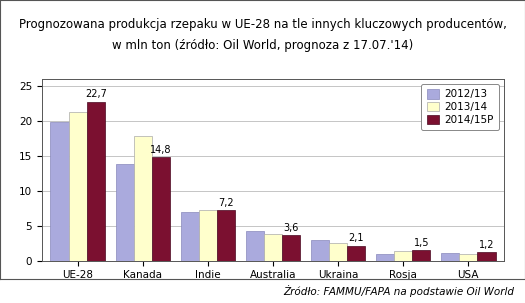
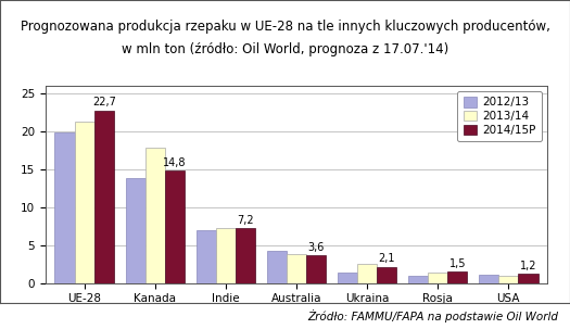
2012/13/Ukraina: 3.0 -> 1.3
